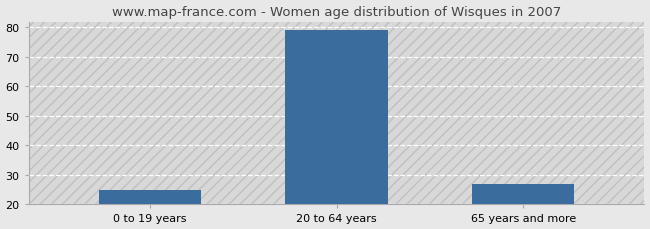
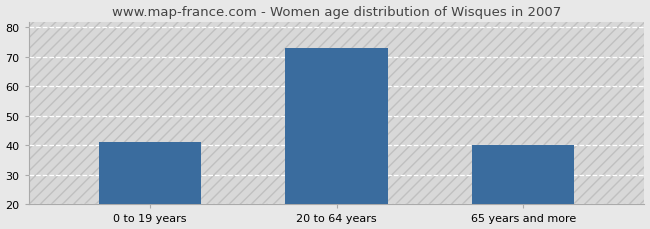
0 to 19 years: 25 -> 41
20 to 64 years: 79 -> 73
65 years and more: 27 -> 40
